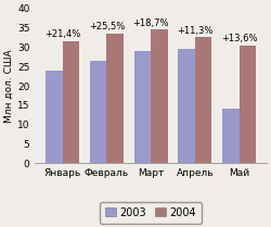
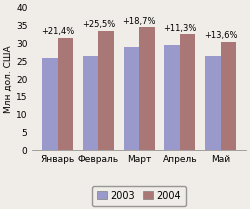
2003/Январь: 24.0 -> 26.0
2003/Май: 14.0 -> 26.5
